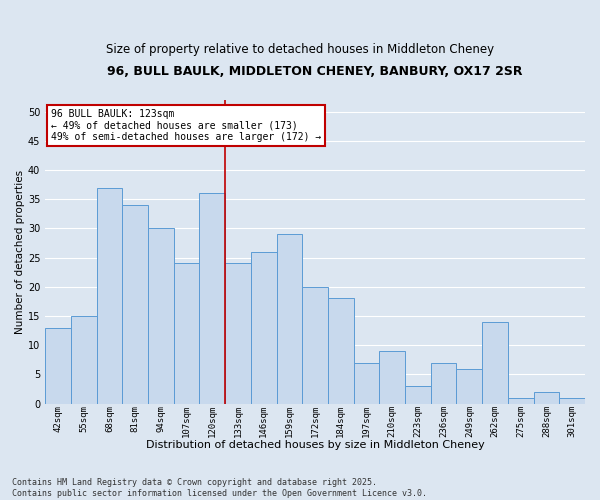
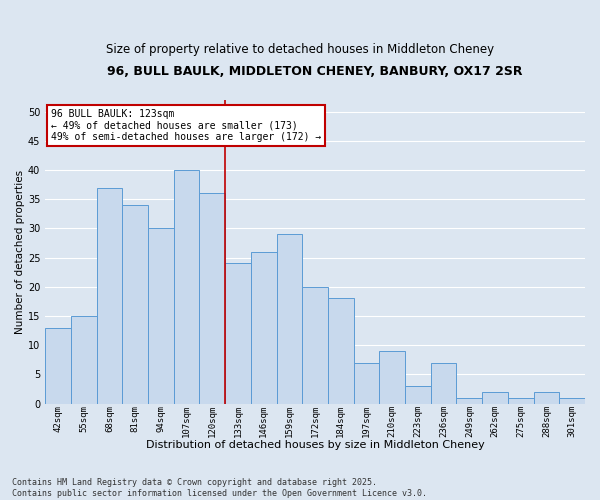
107sqm: 24 -> 40
249sqm: 6 -> 1
262sqm: 14 -> 2
